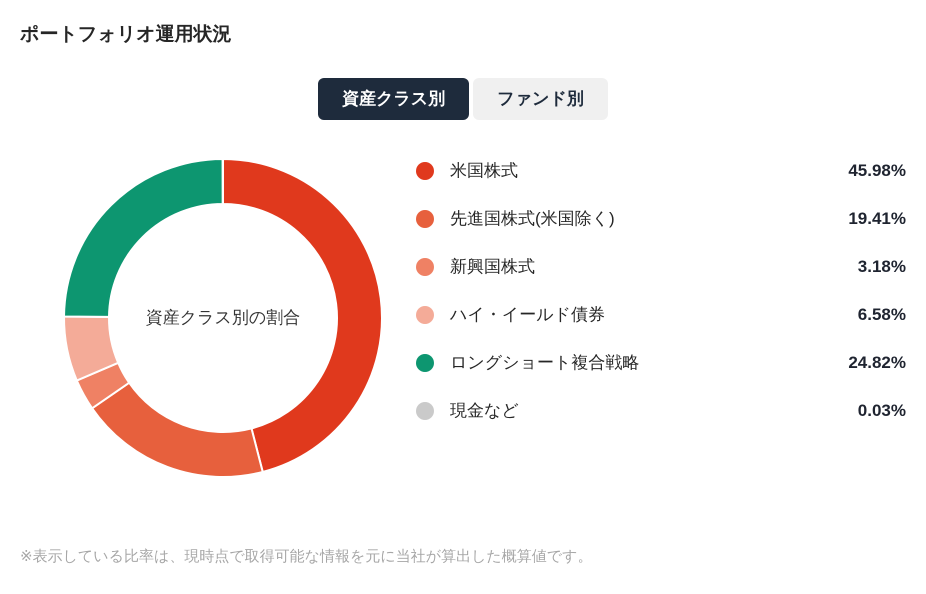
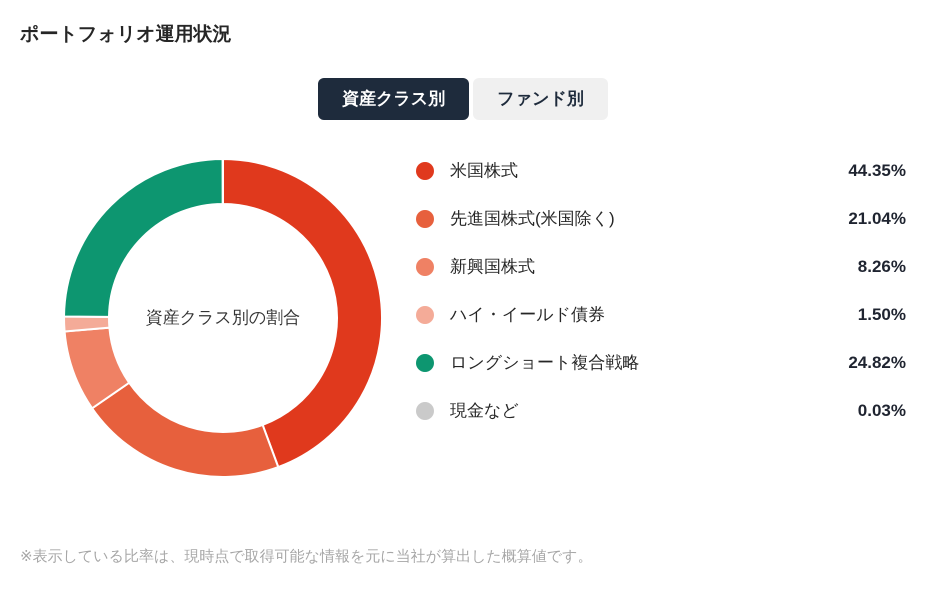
米国株式: 45.98% -> 44.35%
先進国株式(米国除く): 19.41% -> 21.04%
新興国株式: 3.18% -> 8.26%
ハイ・イールド債券: 6.58% -> 1.50%
